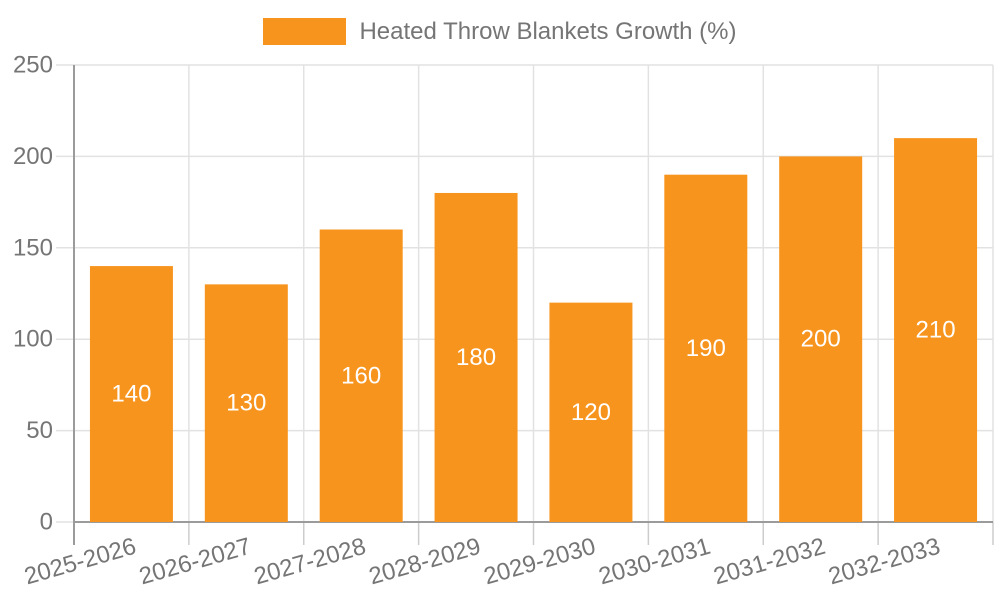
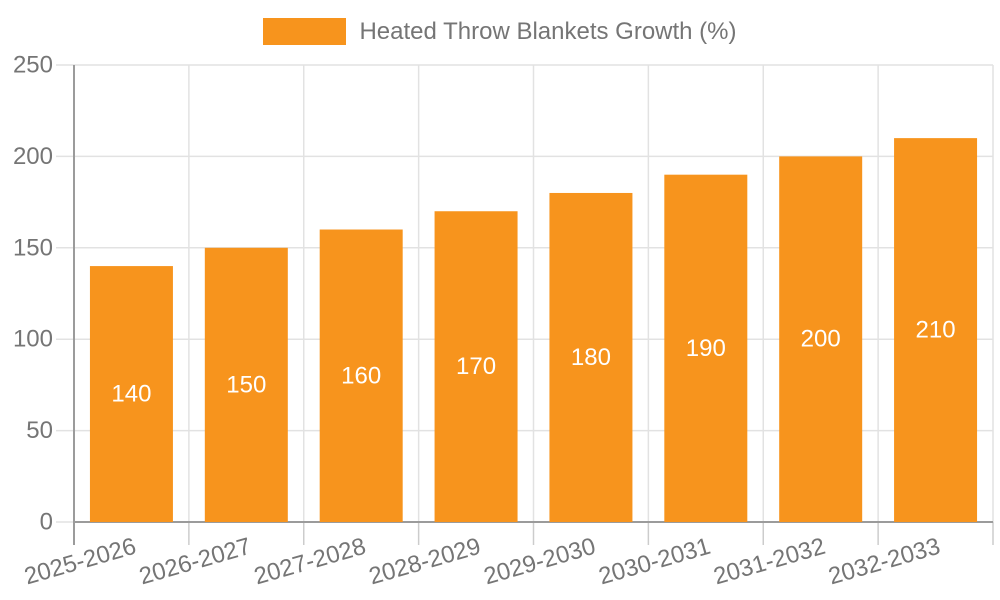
2026-2027: 130 -> 150
2028-2029: 180 -> 170
2029-2030: 120 -> 180
